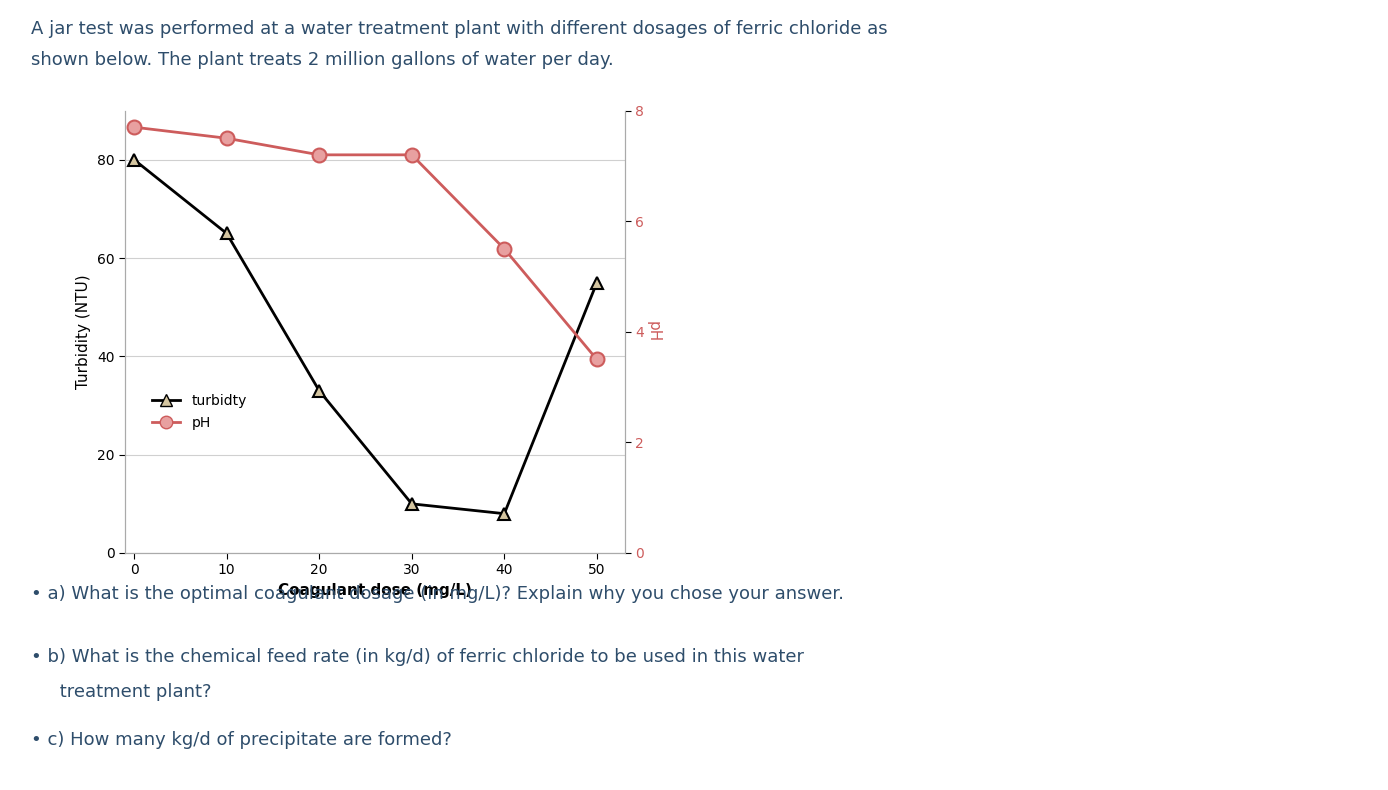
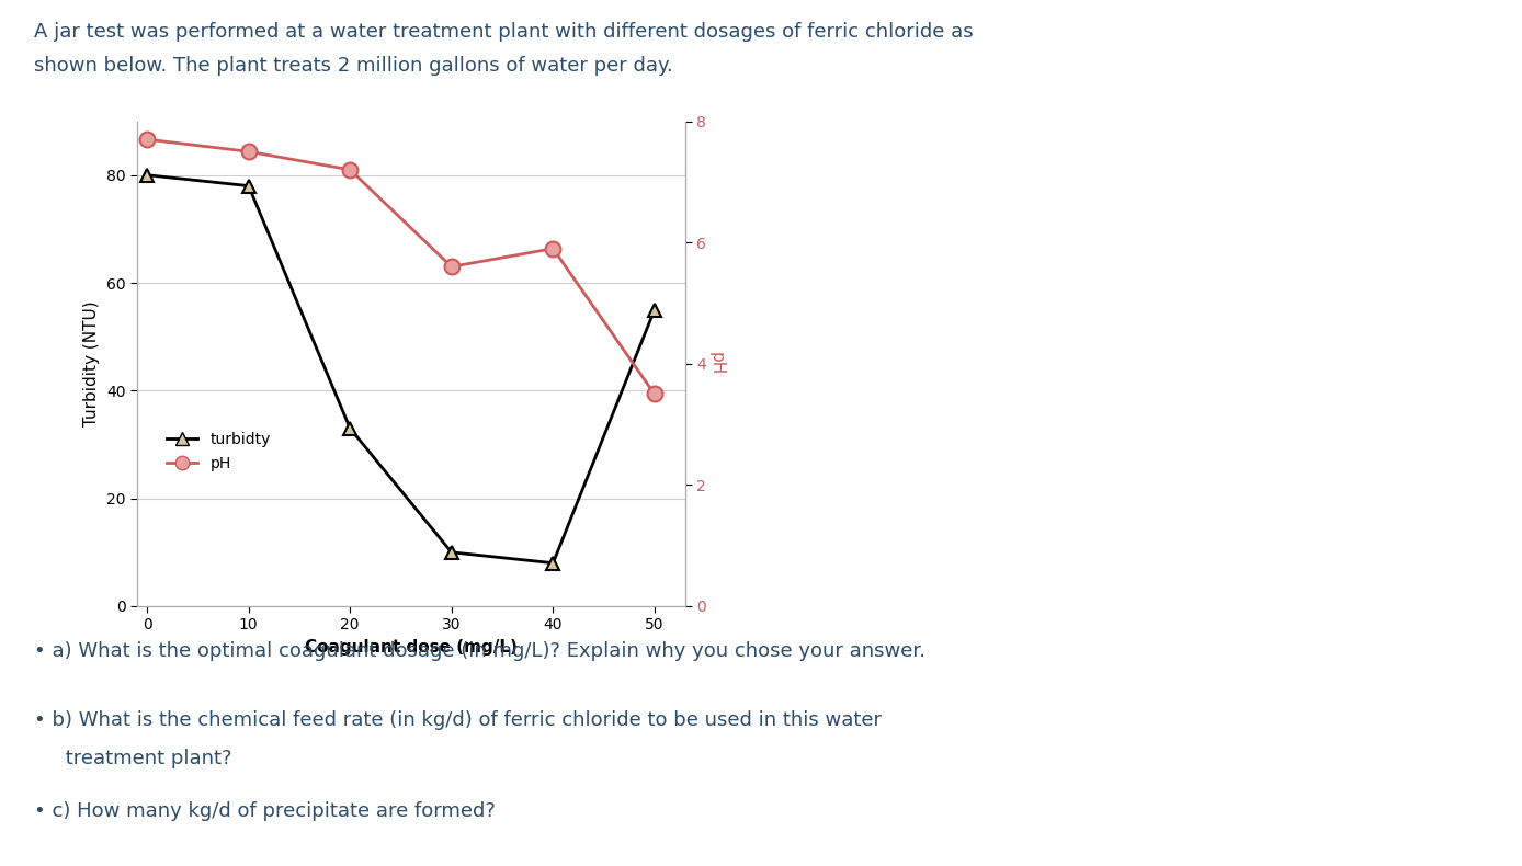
turbidty/10: 65 -> 78
pH/30: 7.2 -> 5.6
pH/40: 5.5 -> 5.9
